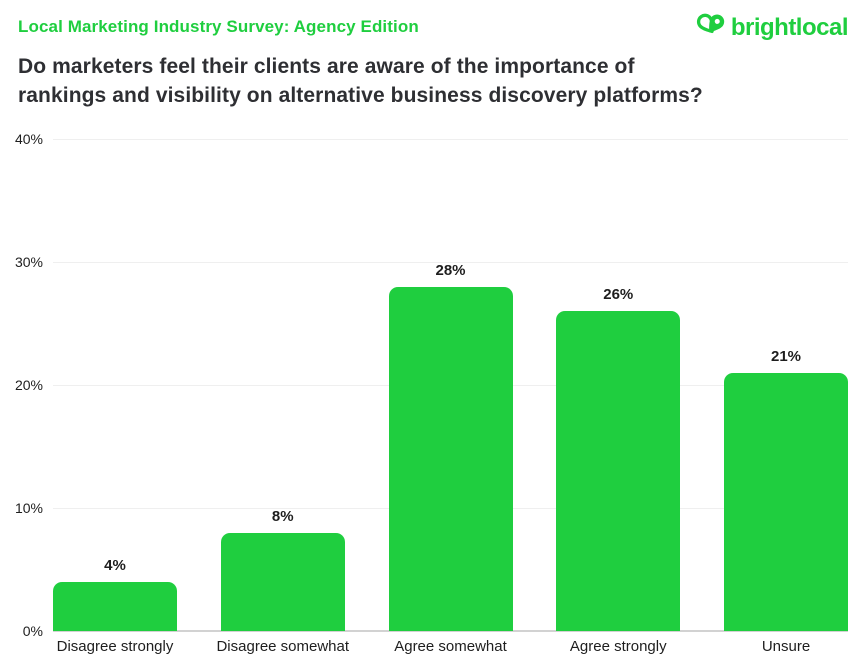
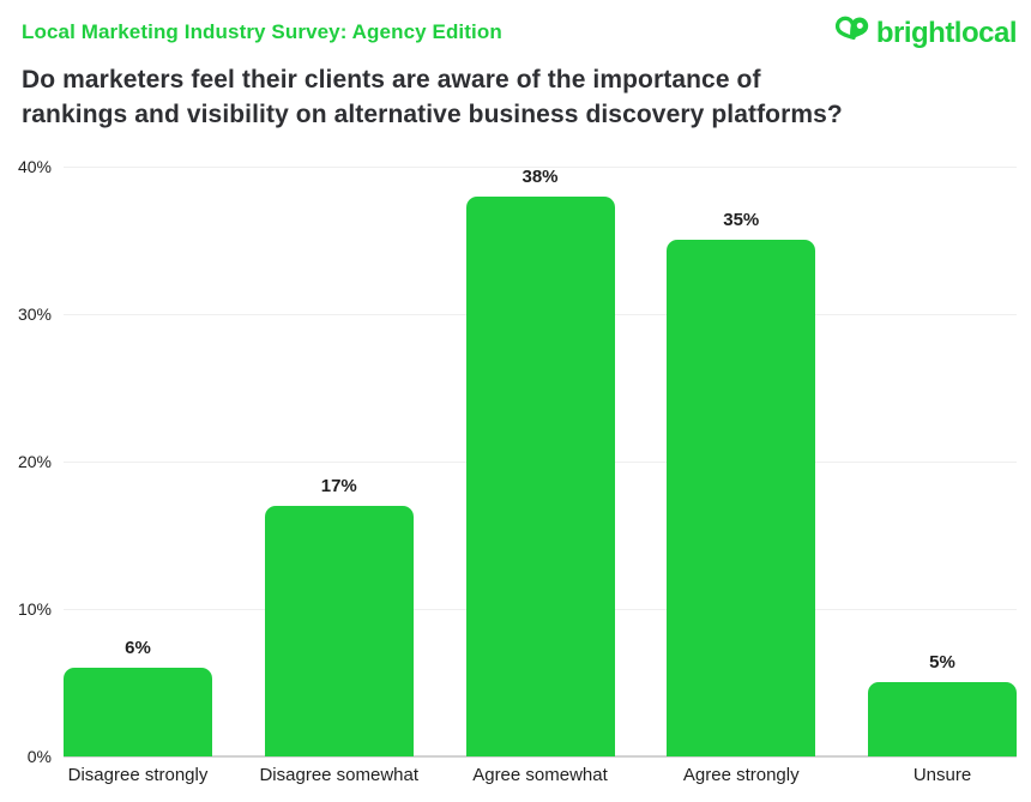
Disagree strongly: 4% -> 6%
Disagree somewhat: 8% -> 17%
Agree somewhat: 28% -> 38%
Agree strongly: 26% -> 35%
Unsure: 21% -> 5%
